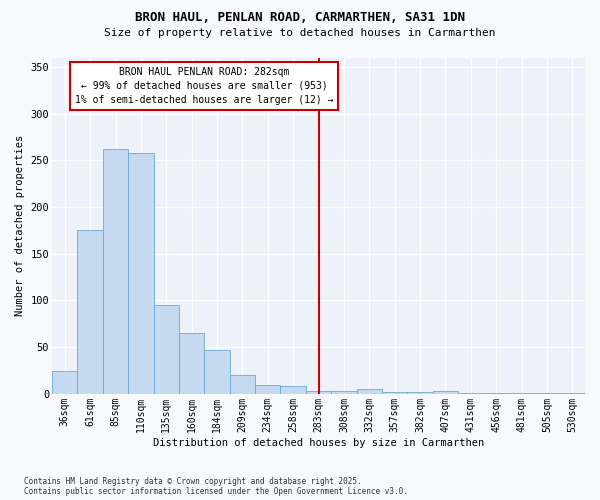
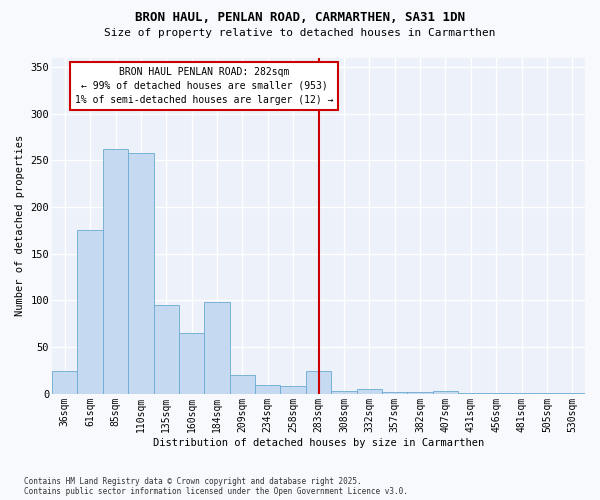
184sqm: 47 -> 98
283sqm: 3 -> 24
